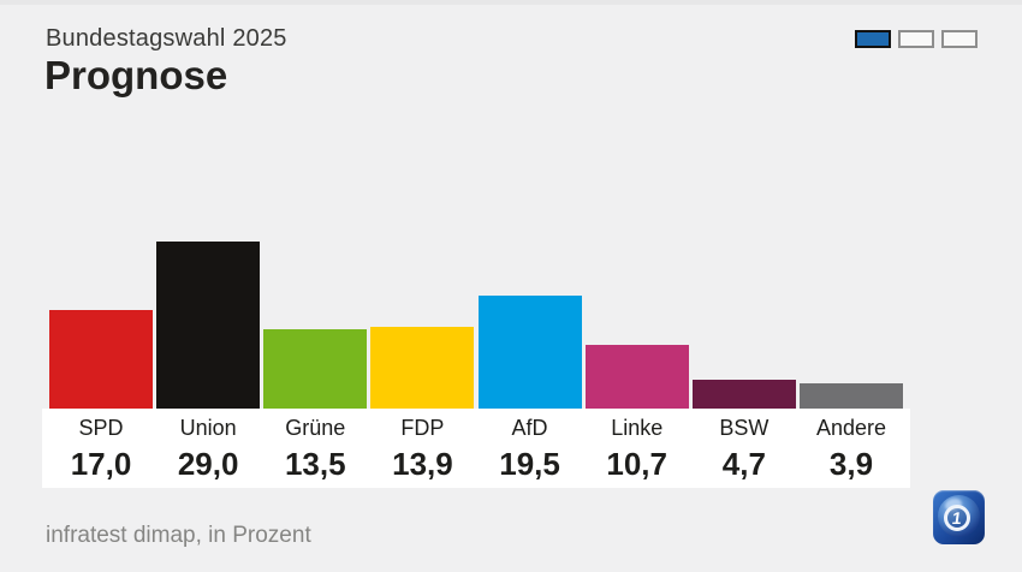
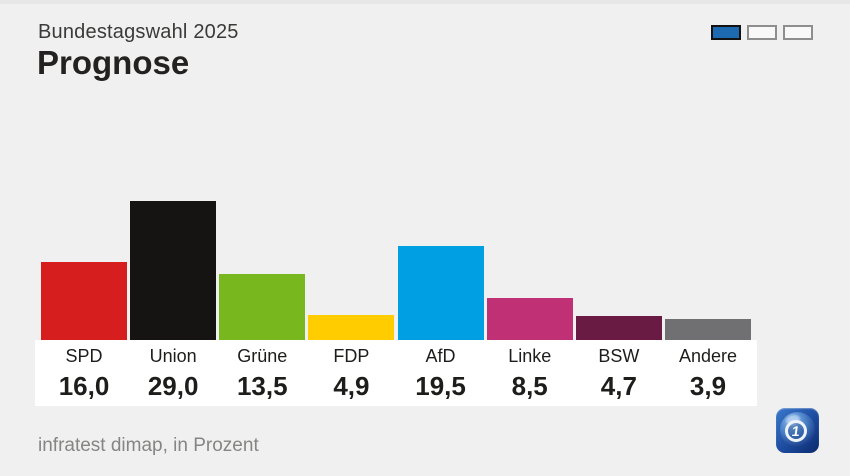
SPD: 17,0 -> 16,0
FDP: 13,9 -> 4,9
Linke: 10,7 -> 8,5
